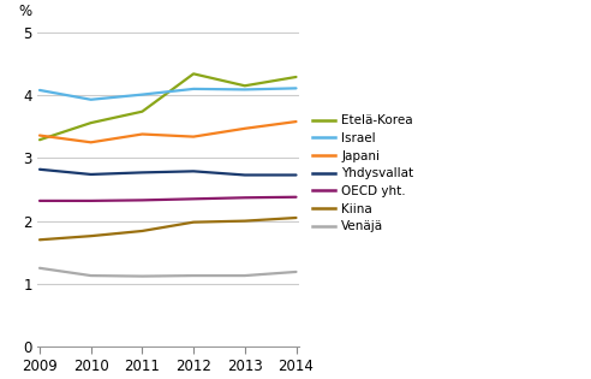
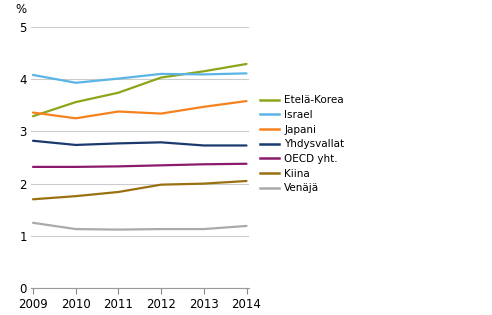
Etelä-Korea/2012: 4.34 -> 4.03
